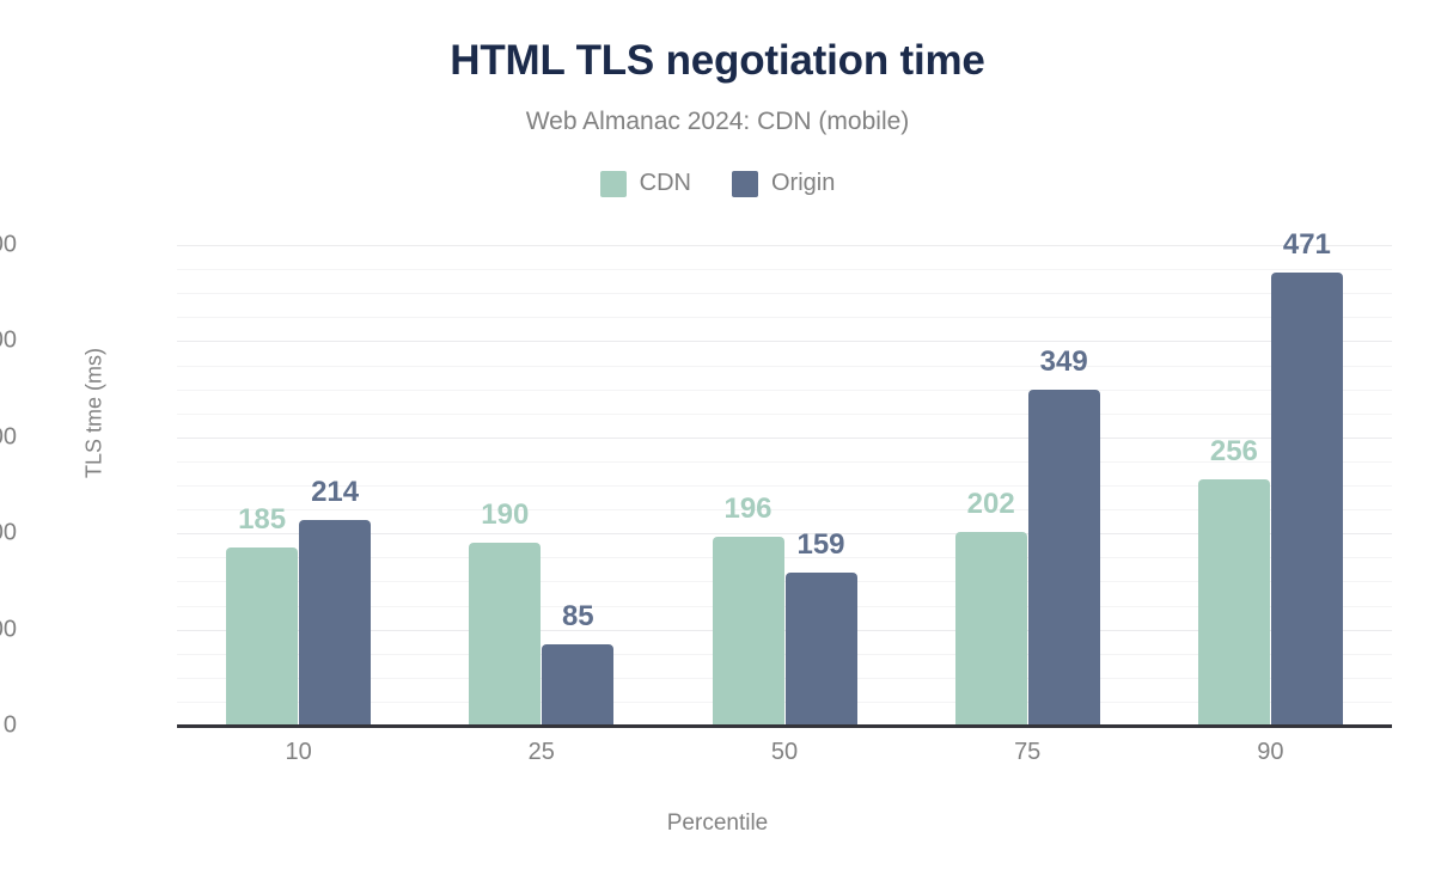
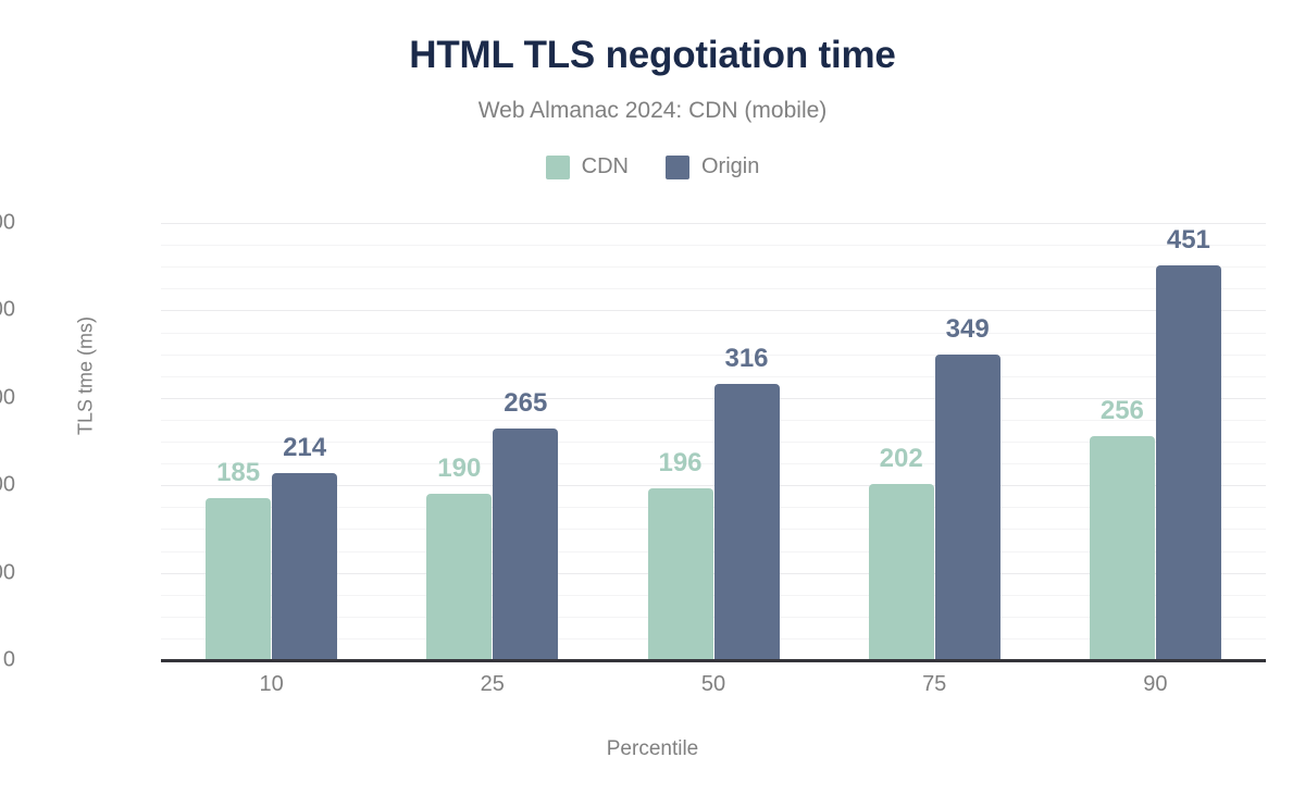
Origin/25: 85 -> 265
Origin/50: 159 -> 316
Origin/90: 471 -> 451
